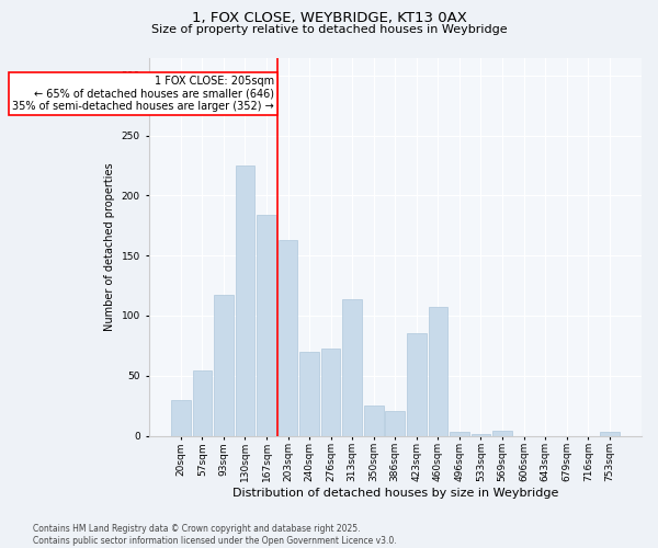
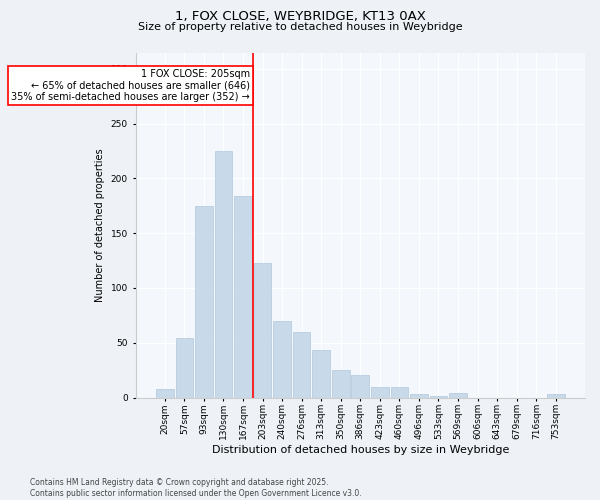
20sqm: 30 -> 8
93sqm: 117 -> 175
203sqm: 163 -> 123
276sqm: 73 -> 60
313sqm: 114 -> 43
423sqm: 85 -> 10
460sqm: 107 -> 10
